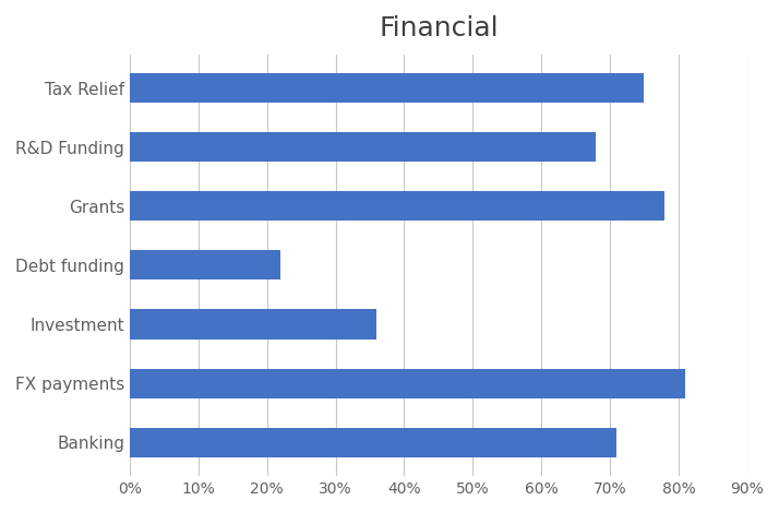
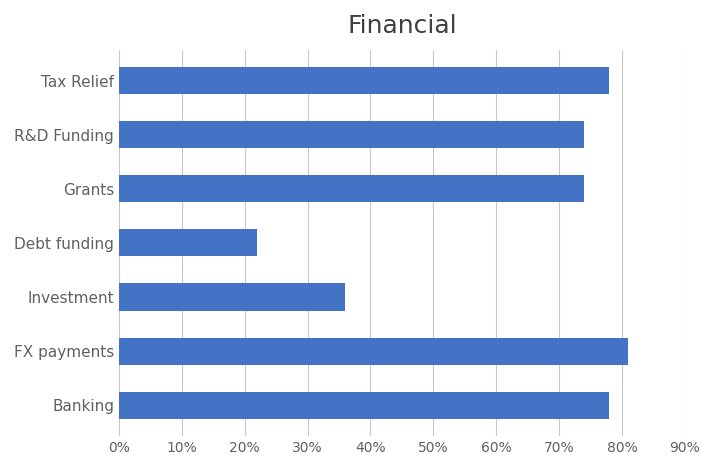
Tax Relief: 75% -> 78%
R&D Funding: 68% -> 74%
Grants: 78% -> 74%
Banking: 71% -> 78%
